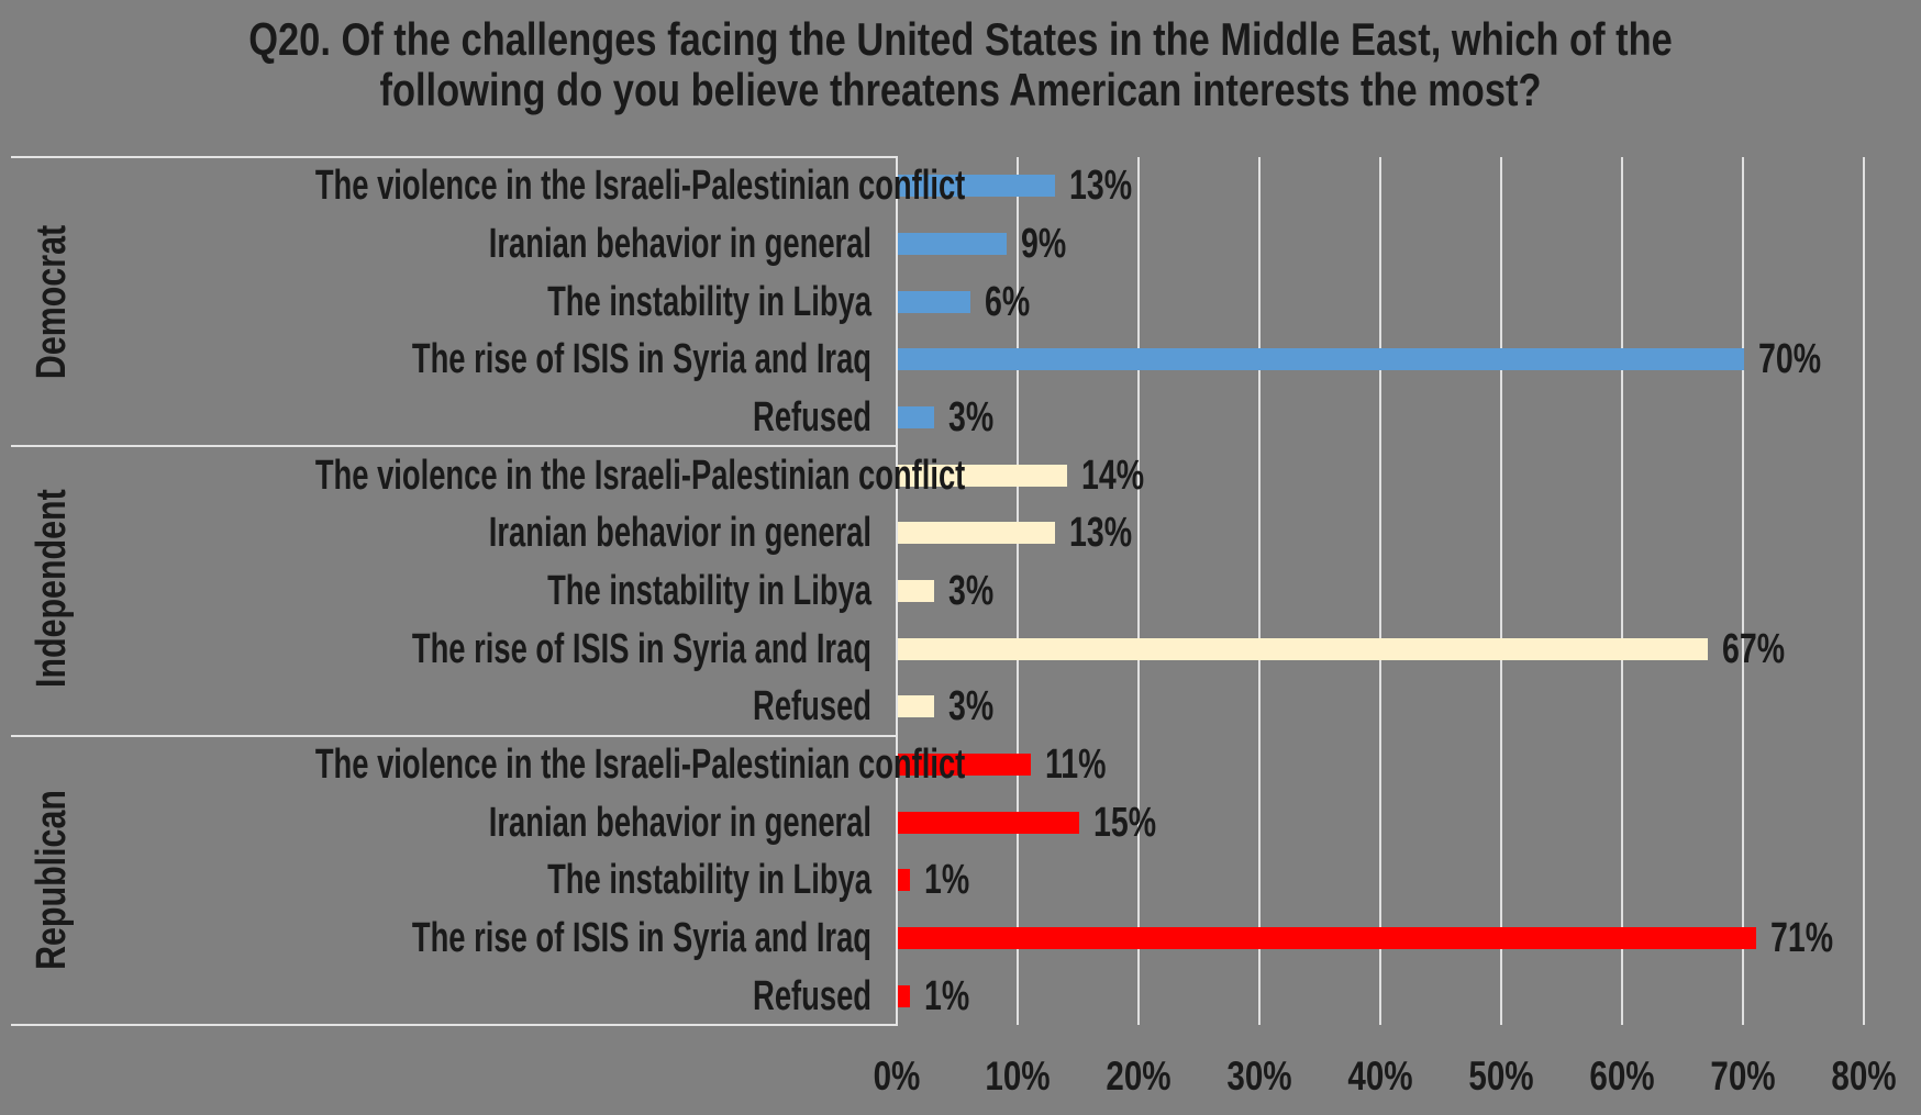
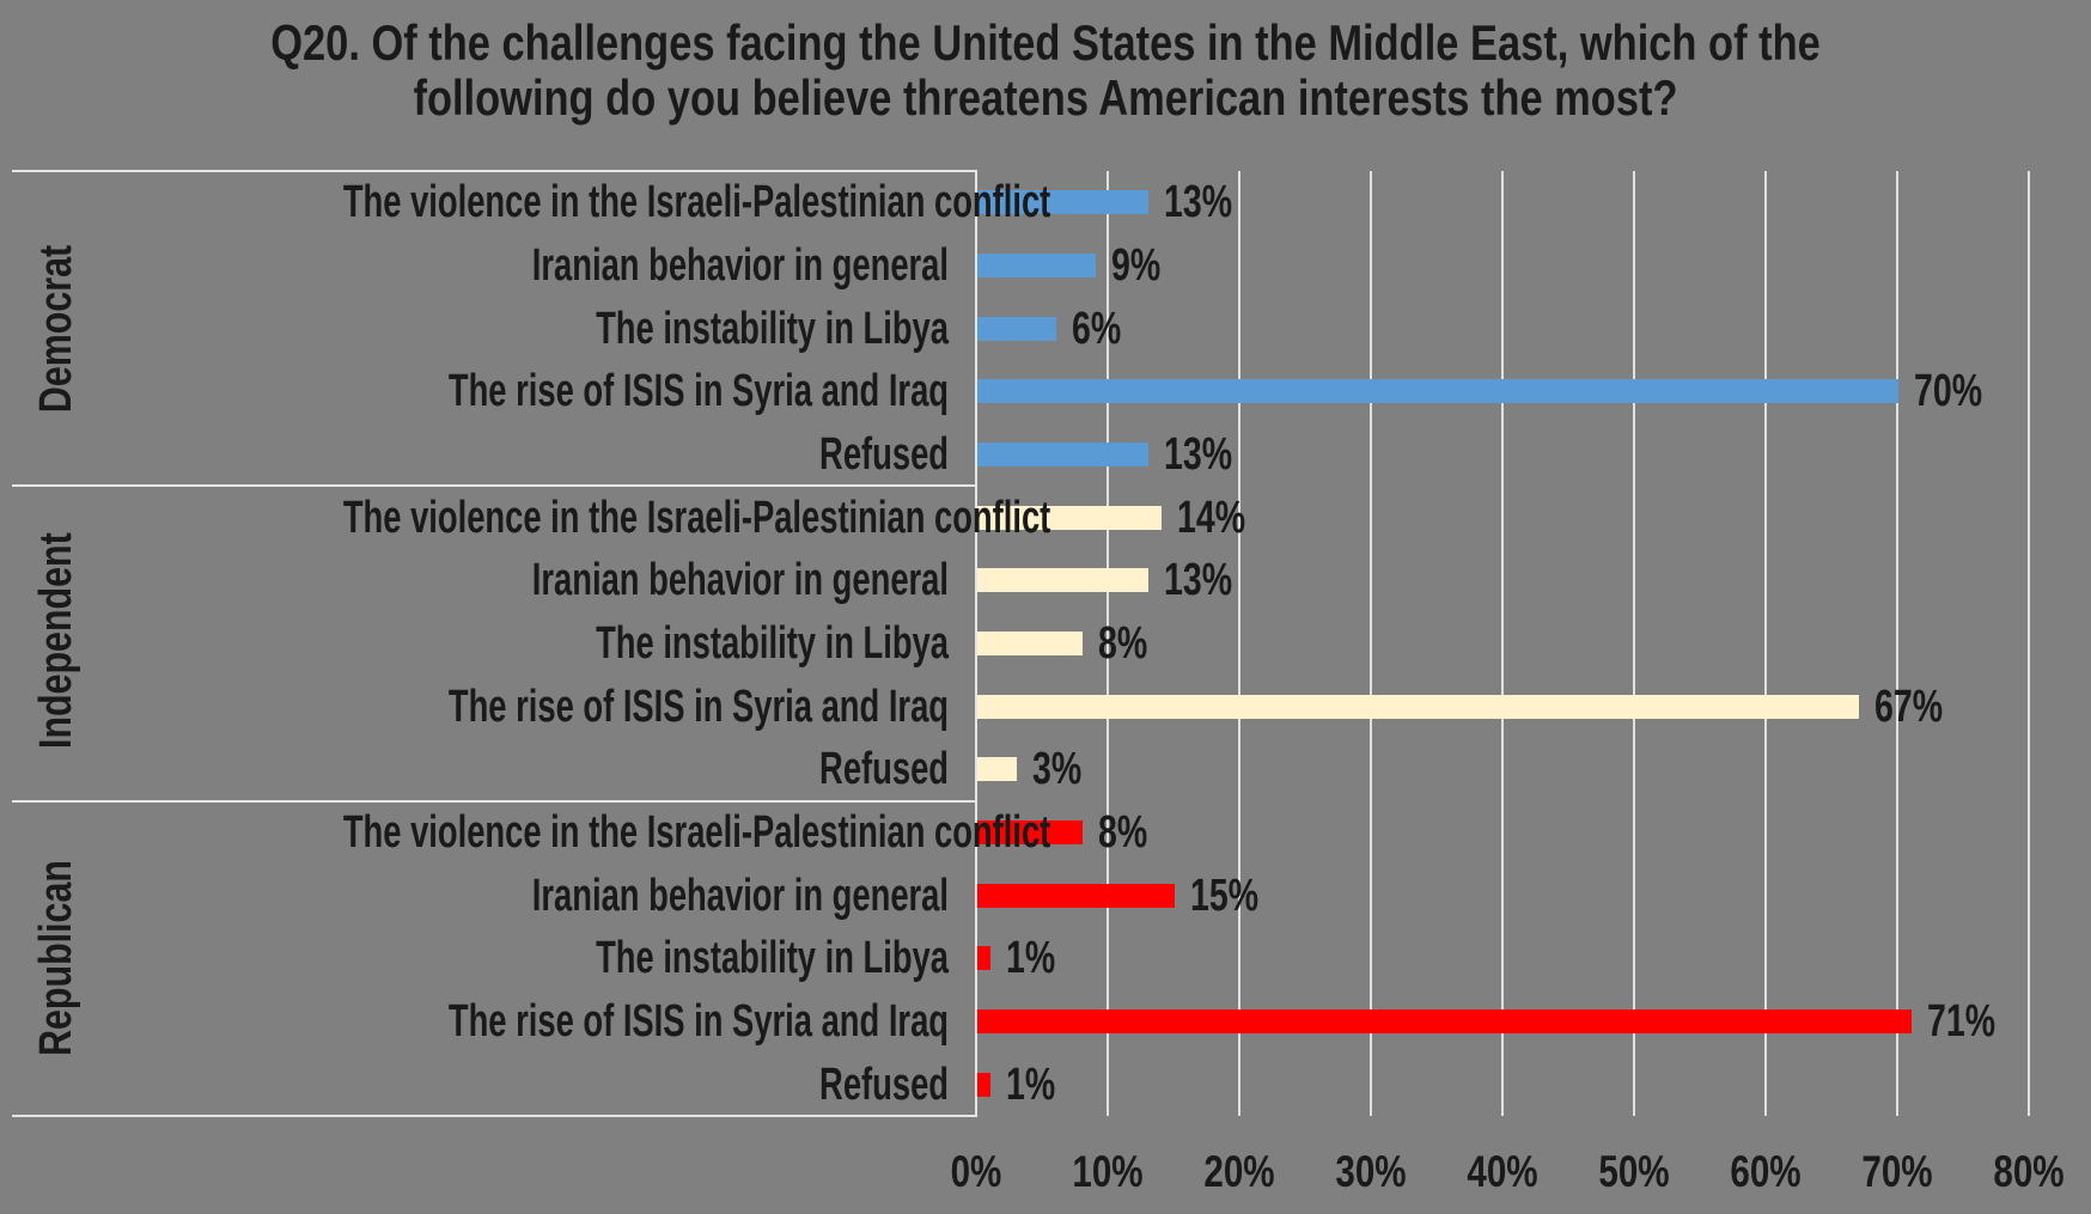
Republican/The violence in the Israeli-Palestinian conflict: 11% -> 8%
Independent/The instability in Libya: 3% -> 8%
Democrat/Refused: 3% -> 13%
